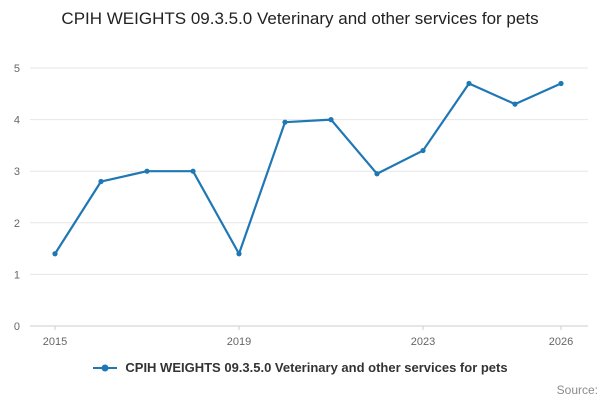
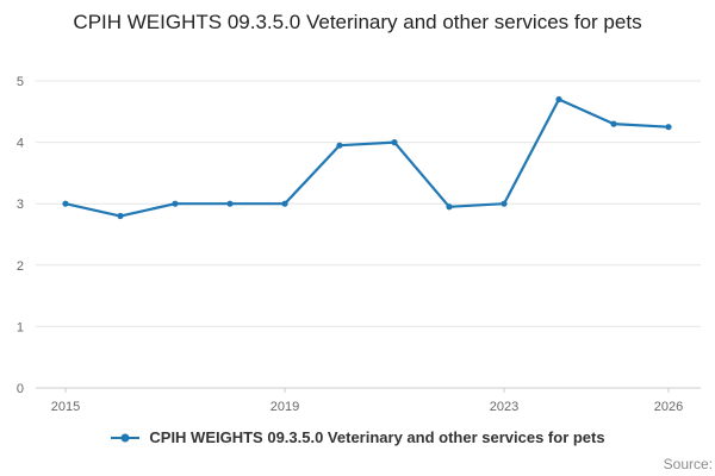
2015: 1.4 -> 3.0
2019: 1.4 -> 3.0
2023: 3.4 -> 3.0
2026: 4.7 -> 4.2
